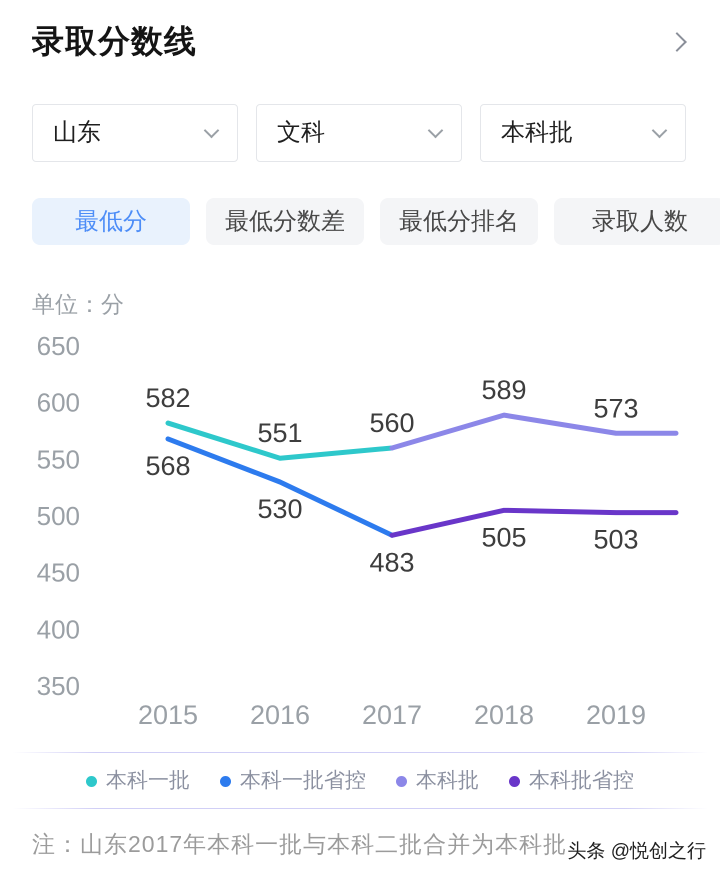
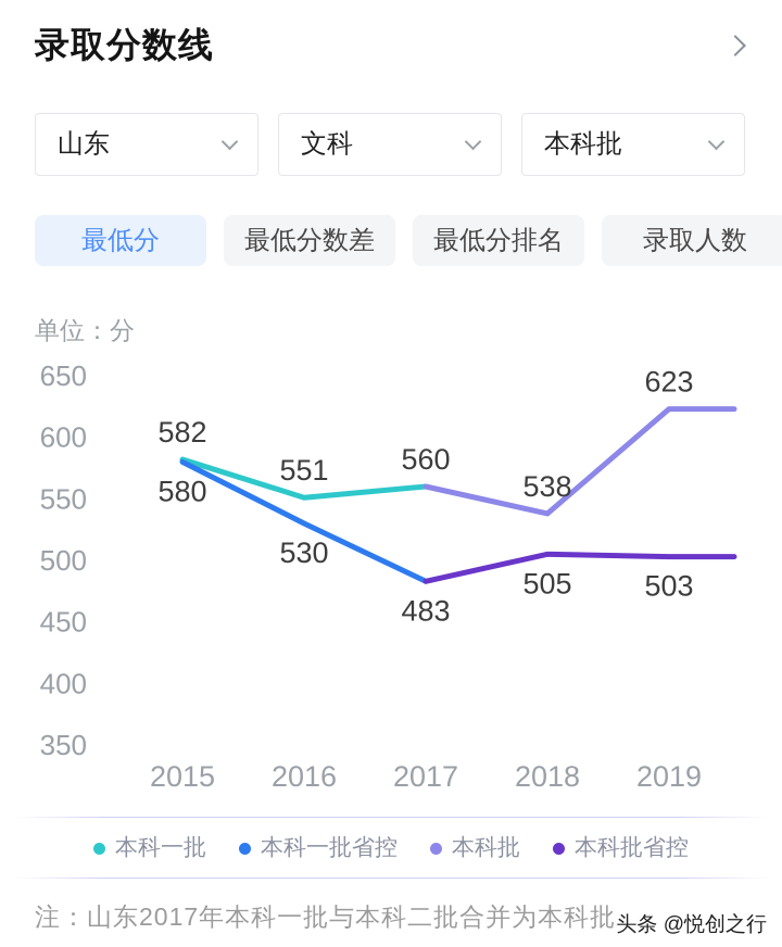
本科一批省控/2015: 568 -> 580
本科批/2018: 589 -> 538
本科批/2019: 573 -> 623
